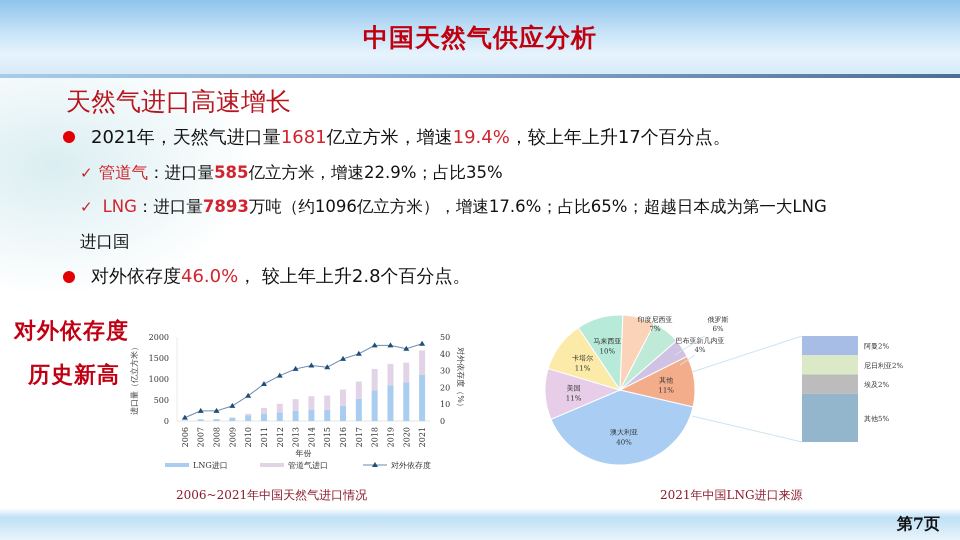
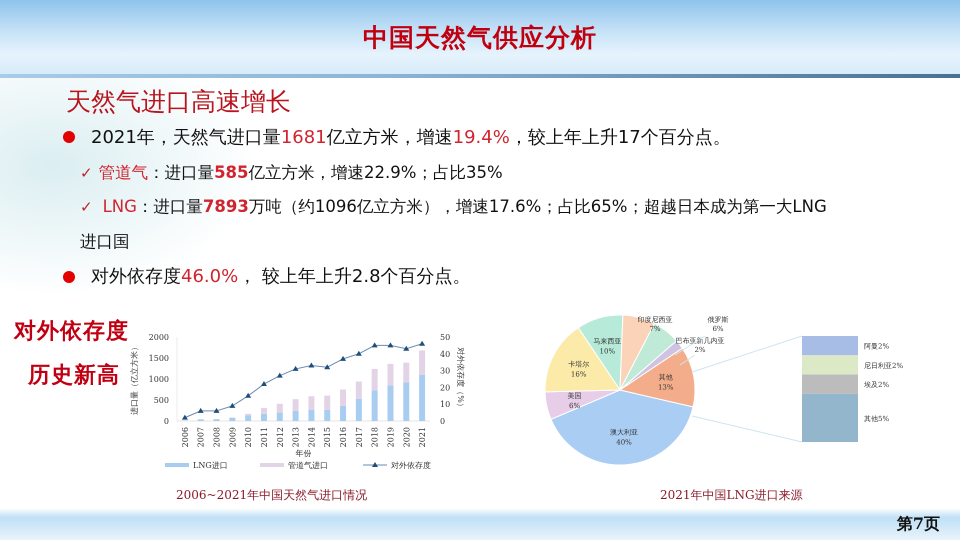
2021年中国LNG进口来源/美国: 11% -> 6%
2021年中国LNG进口来源/卡塔尔: 11% -> 16%
2021年中国LNG进口来源/巴布亚新几内亚: 4% -> 2%
2021年中国LNG进口来源/其他: 11% -> 13%
